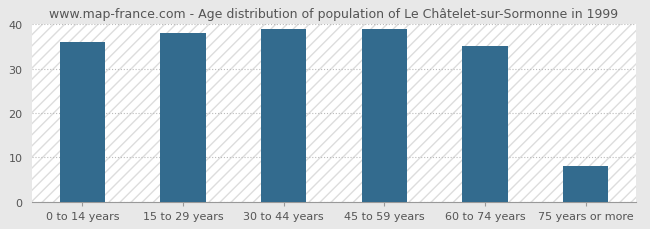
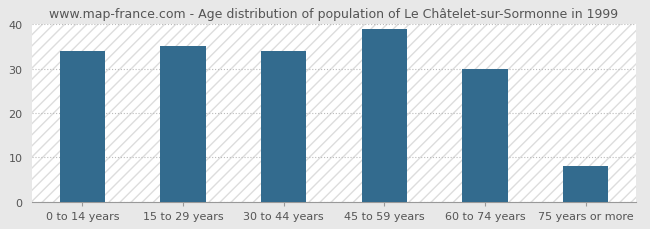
0 to 14 years: 36 -> 34
15 to 29 years: 38 -> 35
30 to 44 years: 39 -> 34
60 to 74 years: 35 -> 30
